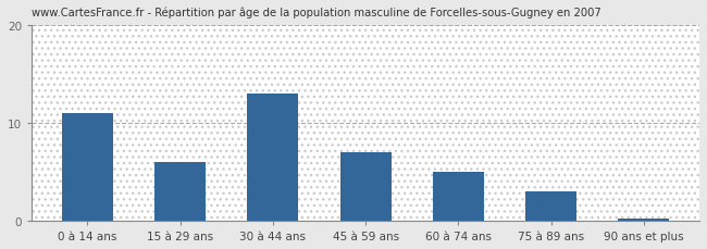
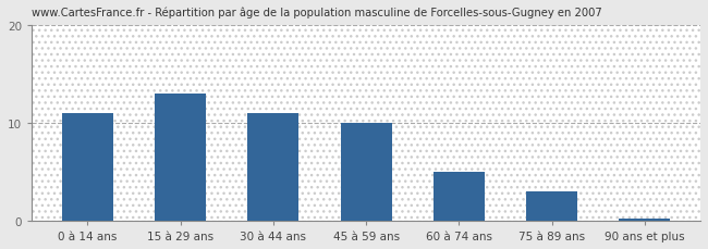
15 à 29 ans: 6.0 -> 13.0
30 à 44 ans: 13.0 -> 11.0
45 à 59 ans: 7.0 -> 10.0
